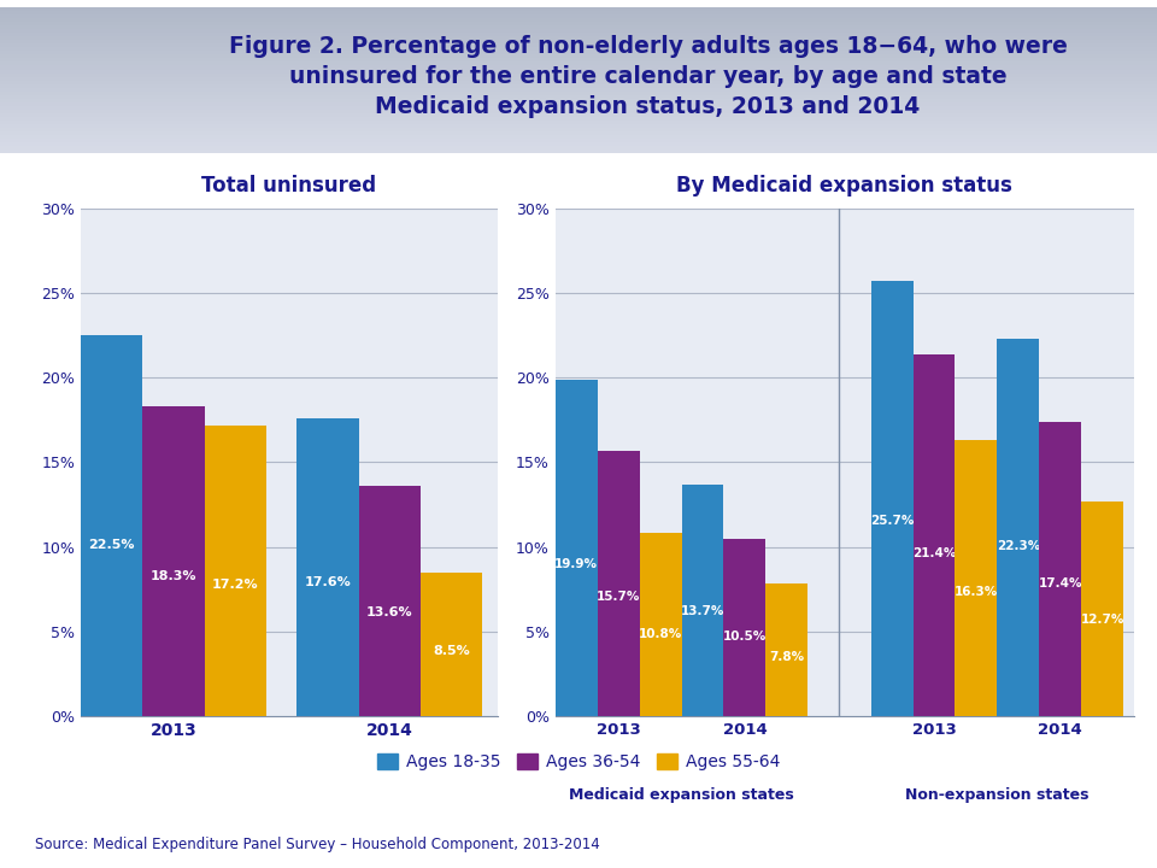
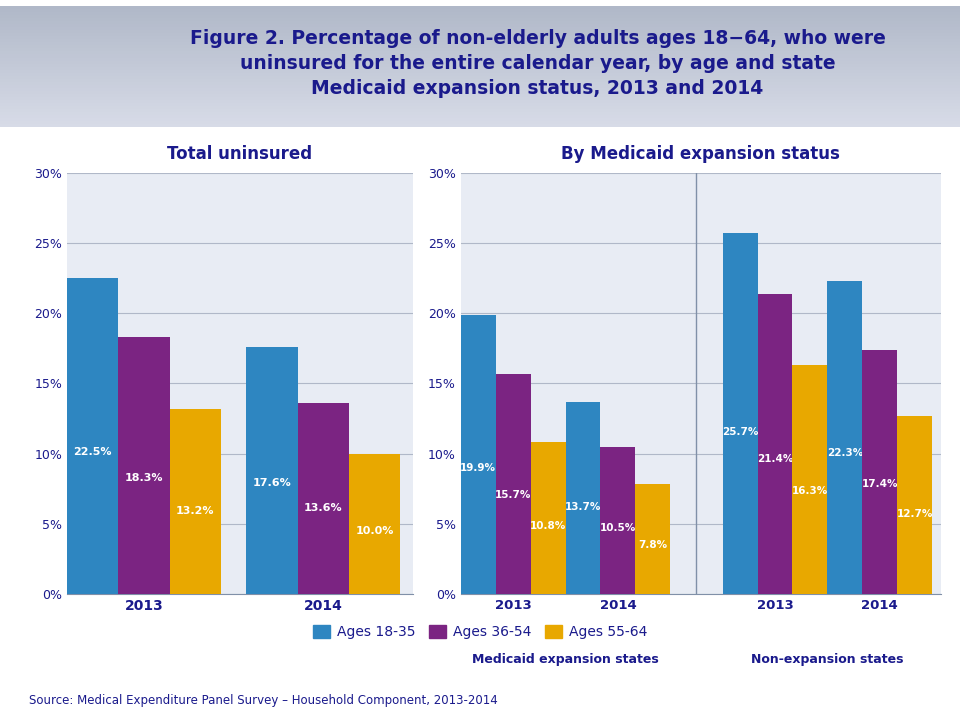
Total uninsured/Ages 55-64/2013: 17.2% -> 13.2%
Total uninsured/Ages 55-64/2014: 8.5% -> 10.0%
